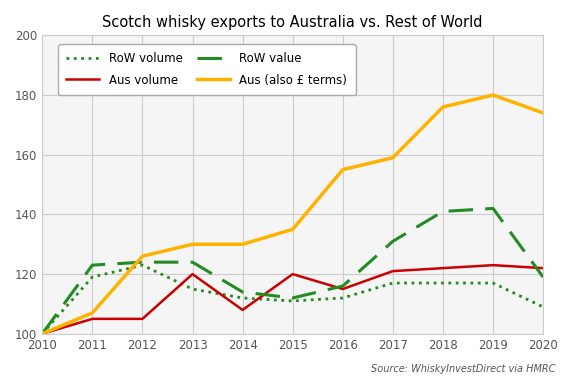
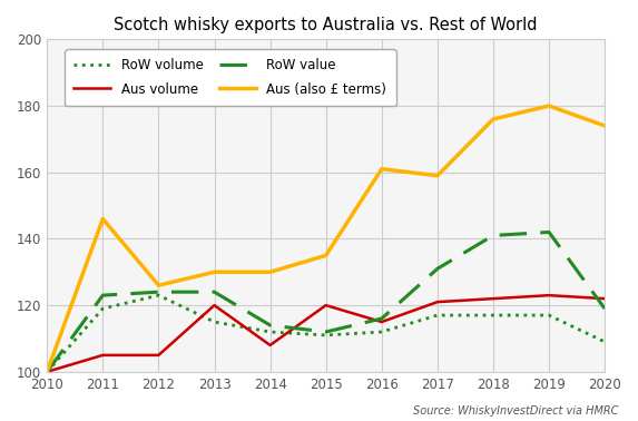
Aus (also £ terms)/2011: 107 -> 146
Aus (also £ terms)/2016: 155 -> 161
